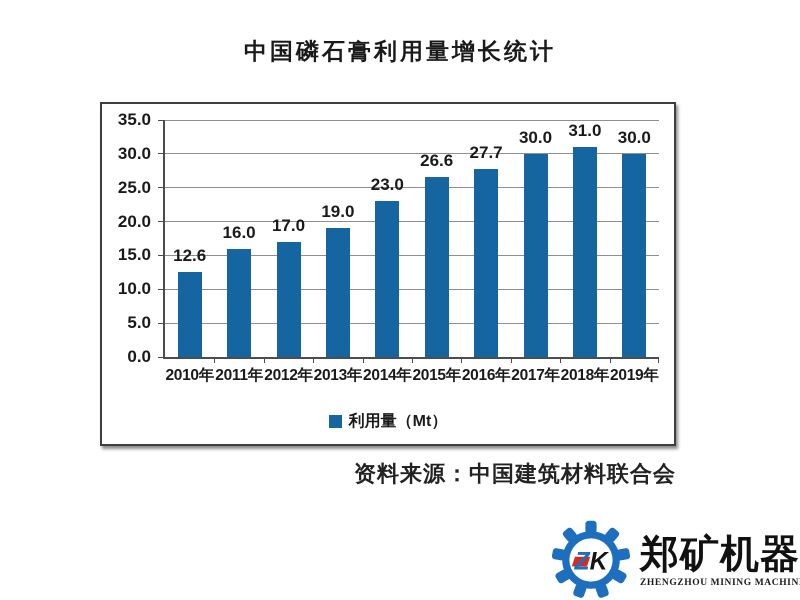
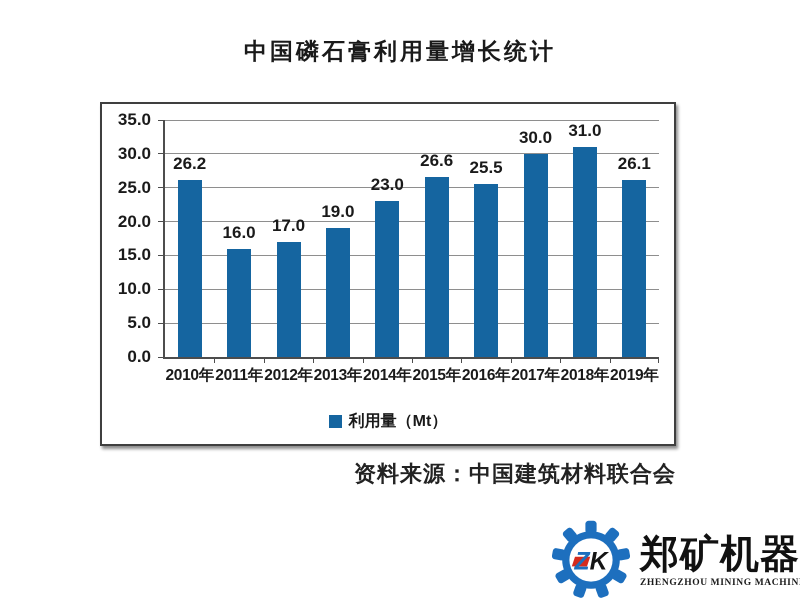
2010年: 12.6 -> 26.2
2016年: 27.7 -> 25.5
2019年: 30.0 -> 26.1
